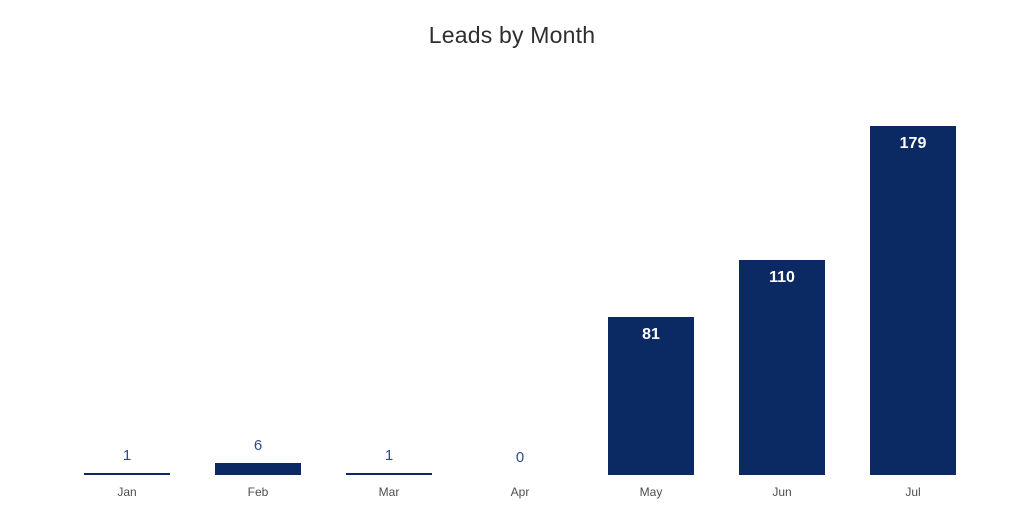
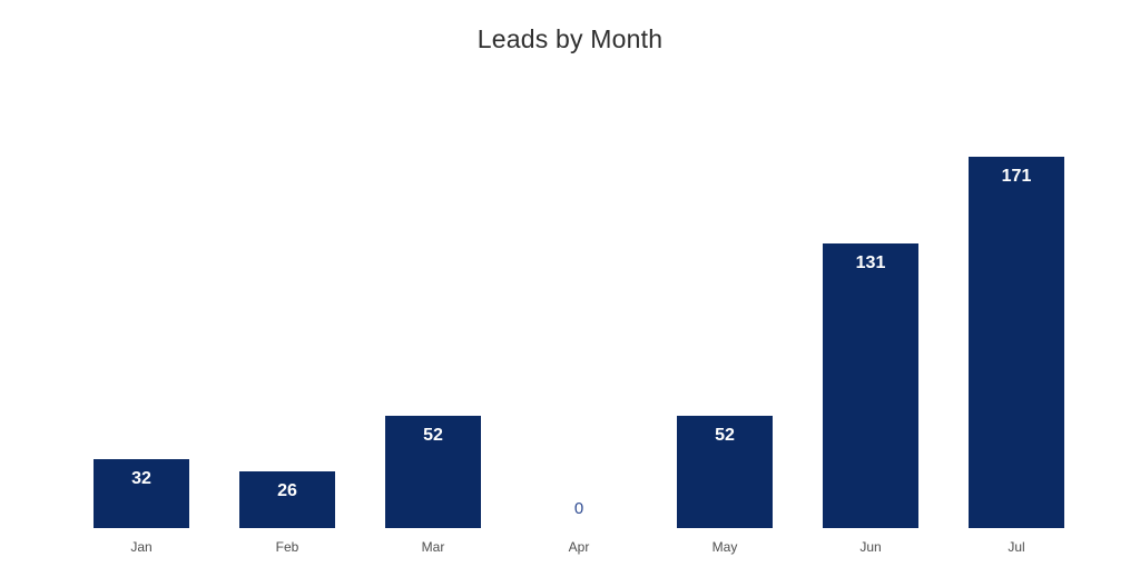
Jan: 1 -> 32
Feb: 6 -> 26
Mar: 1 -> 52
May: 81 -> 52
Jun: 110 -> 131
Jul: 179 -> 171
